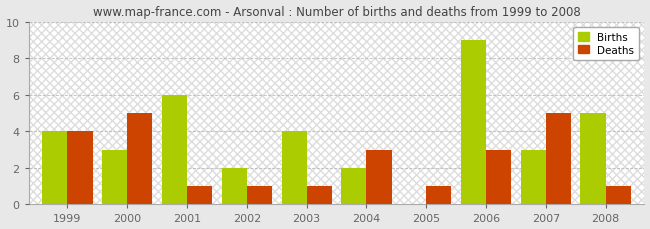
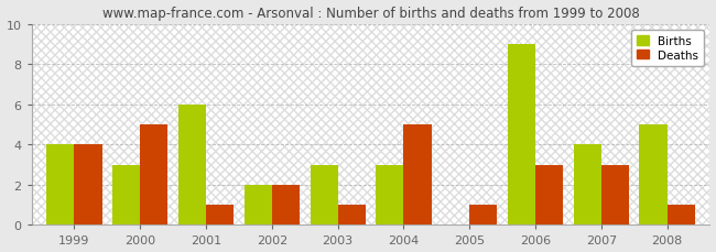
Deaths/2002: 1 -> 2
Births/2003: 4 -> 3
Births/2004: 2 -> 3
Deaths/2004: 3 -> 5
Births/2007: 3 -> 4
Deaths/2007: 5 -> 3
